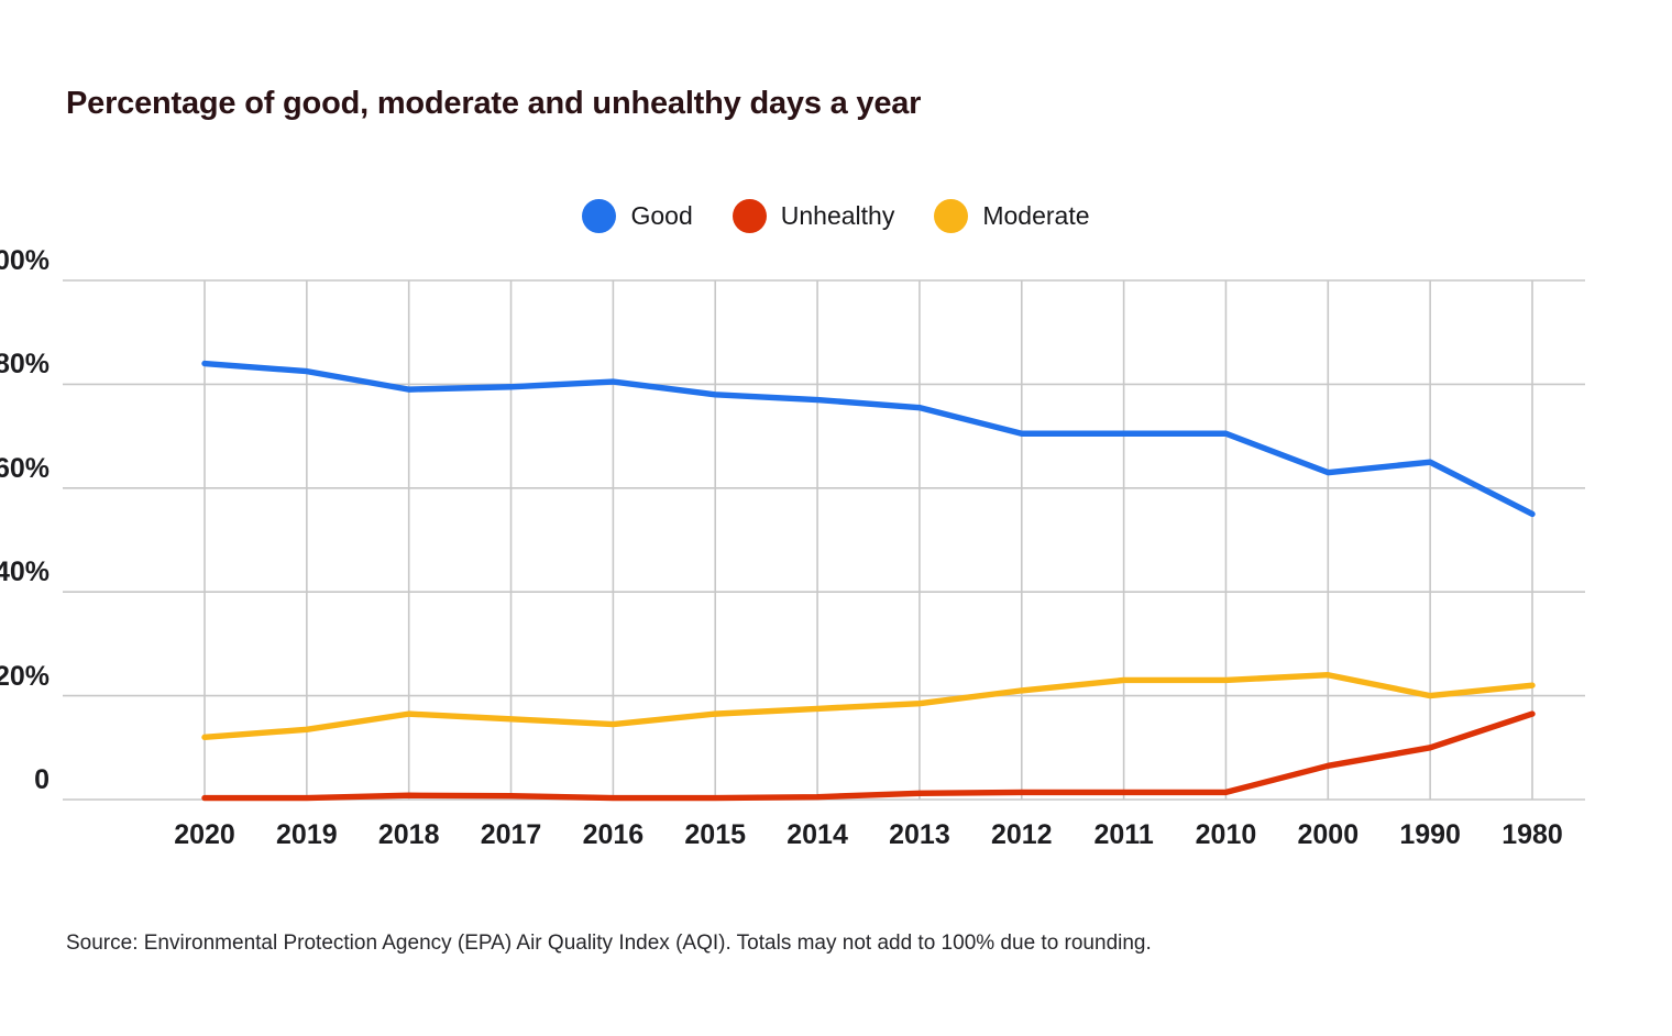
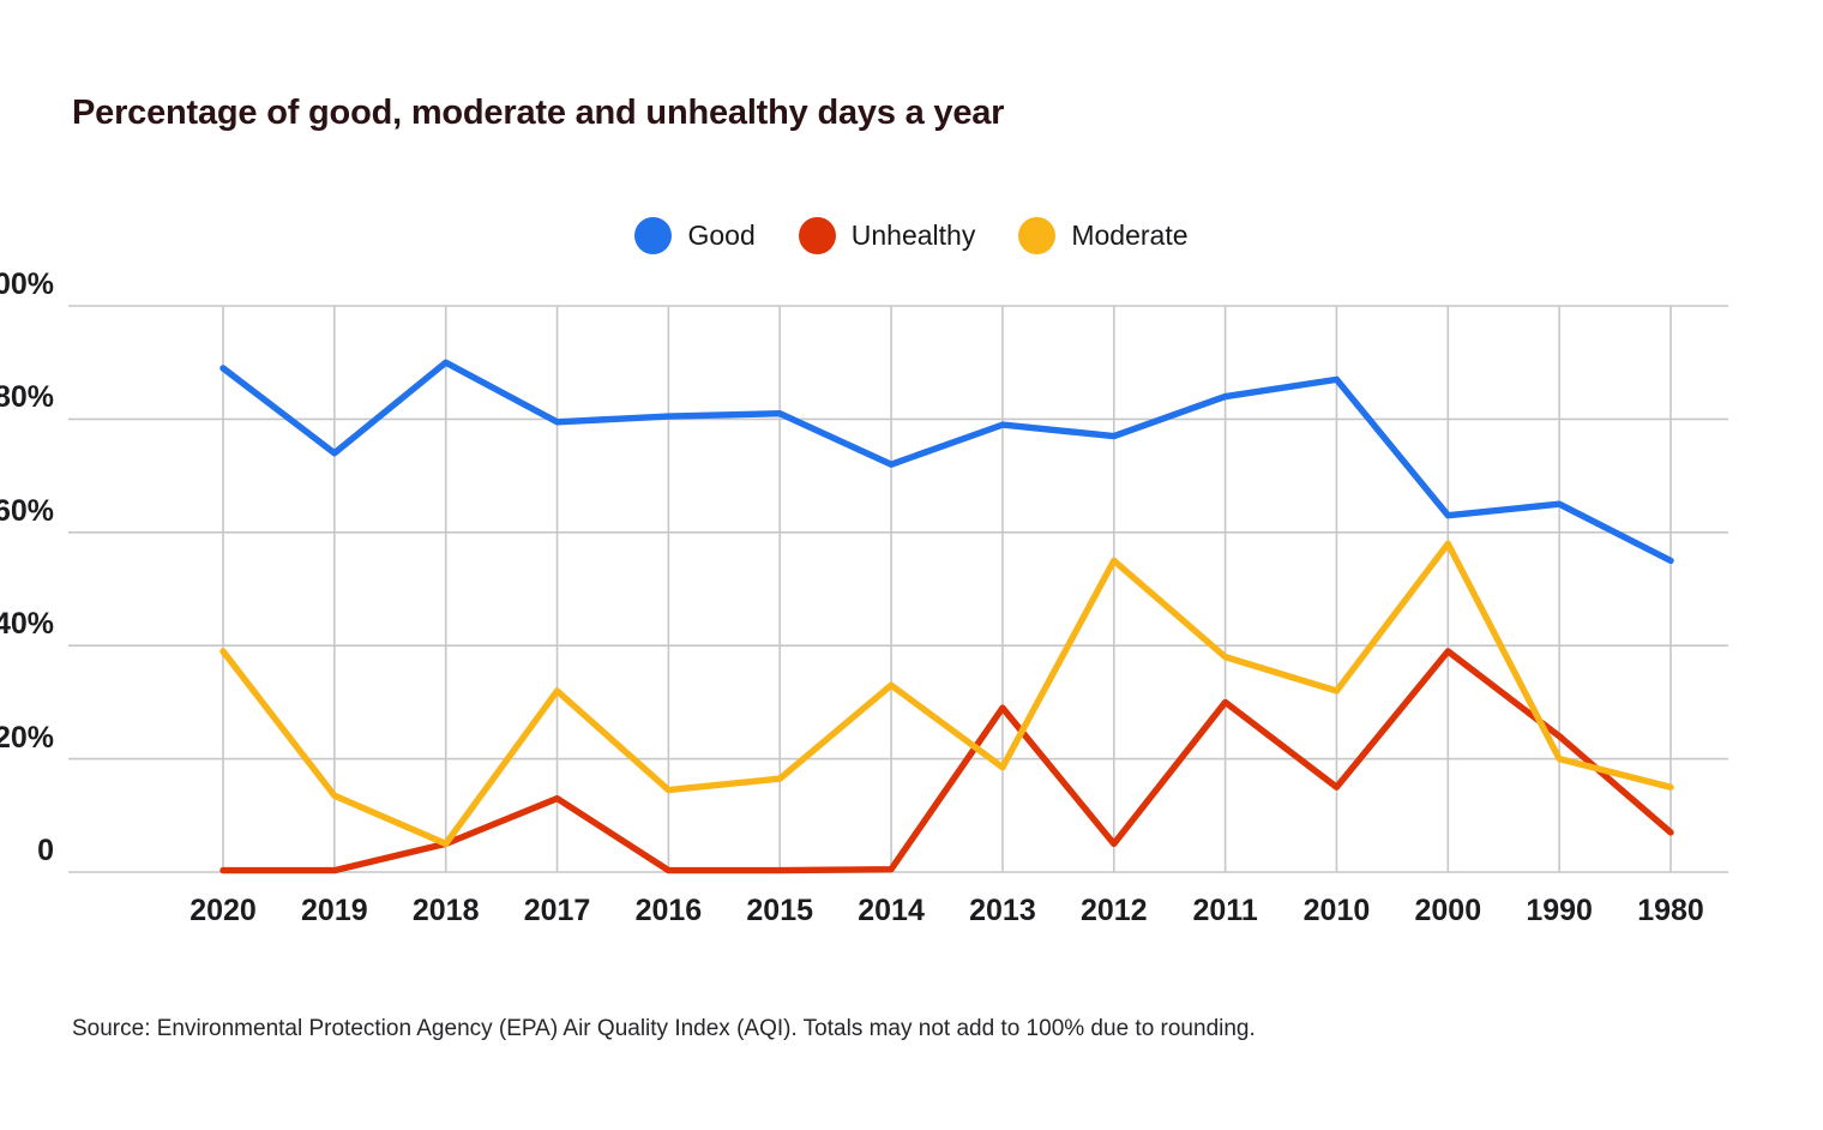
Good/2020: 84% -> 89%
Moderate/2020: 12% -> 39%
Good/2019: 82% -> 74%
Good/2018: 79% -> 90%
Unhealthy/2018: 1% -> 5%
Moderate/2018: 16% -> 5%
Unhealthy/2017: 1% -> 13%
Moderate/2017: 16% -> 32%
Good/2015: 78% -> 81%
Good/2014: 77% -> 72%
Moderate/2014: 18% -> 33%
Good/2013: 76% -> 79%
Unhealthy/2013: 1% -> 29%
Good/2012: 70% -> 77%
Unhealthy/2012: 1% -> 5%
Moderate/2012: 21% -> 55%
Good/2011: 70% -> 84%
Unhealthy/2011: 1% -> 30%
Moderate/2011: 23% -> 38%
Good/2010: 70% -> 87%
Unhealthy/2010: 1% -> 15%
Moderate/2010: 23% -> 32%
Unhealthy/2000: 6% -> 39%
Moderate/2000: 24% -> 58%
Unhealthy/1990: 10% -> 24%
Unhealthy/1980: 16% -> 7%
Moderate/1980: 22% -> 15%
